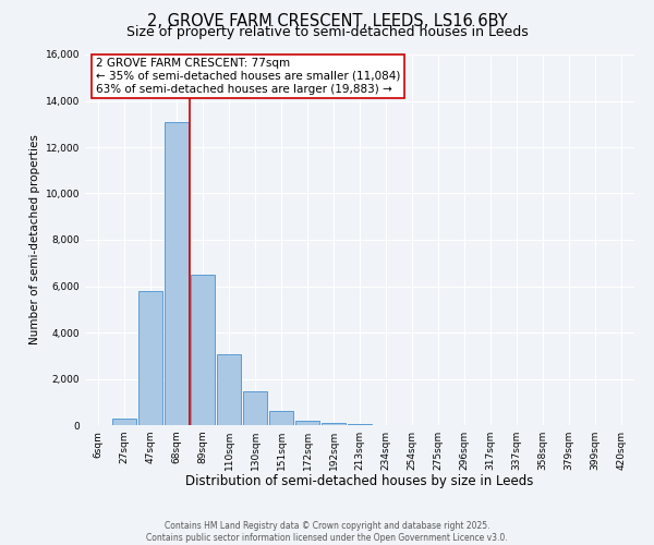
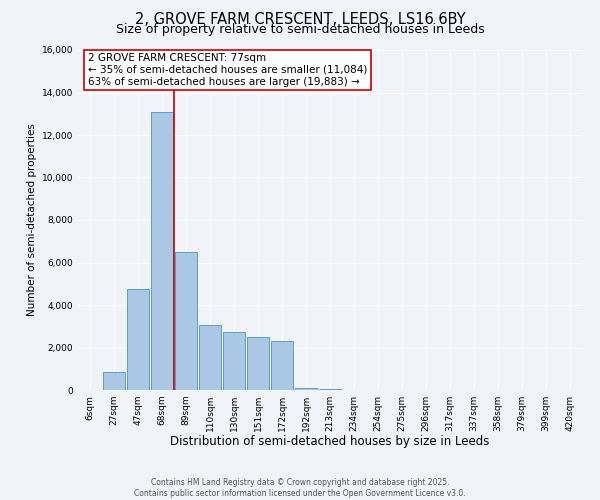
27sqm: 300 -> 850
47sqm: 5,800 -> 4,750
130sqm: 1,450 -> 2,750
151sqm: 600 -> 2,500
172sqm: 200 -> 2,300
